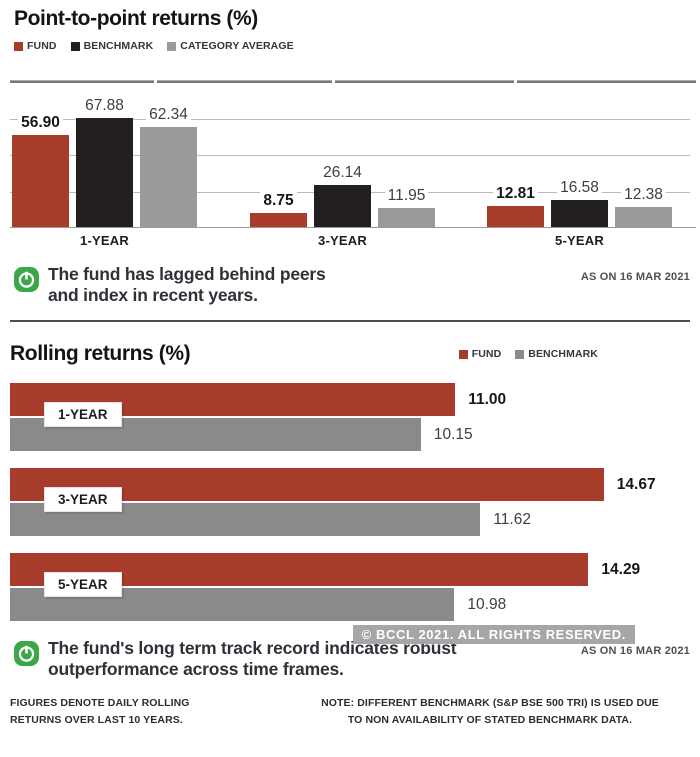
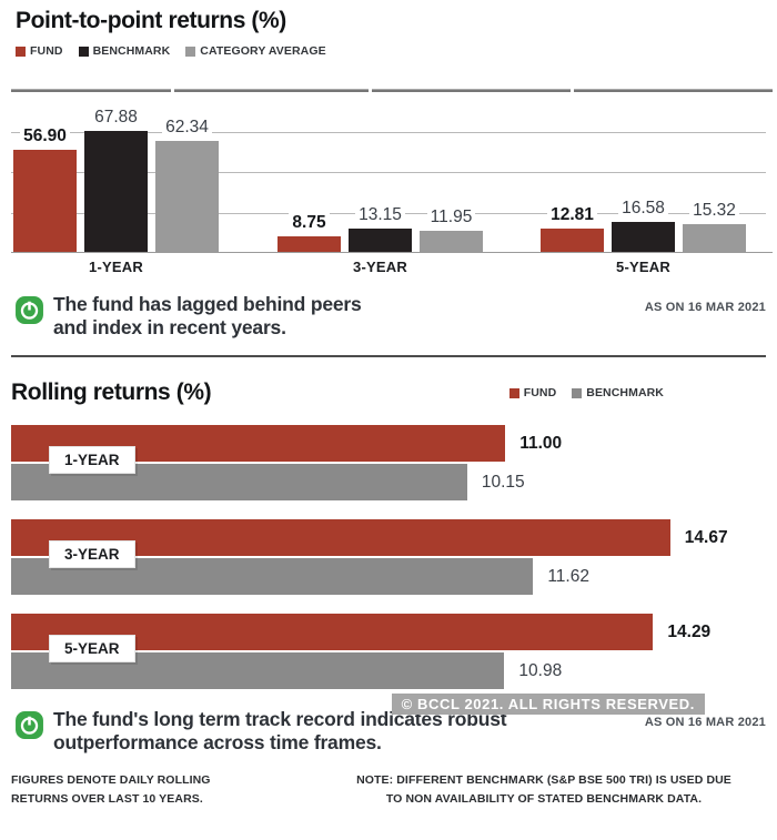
Point-to-point returns (%)/BENCHMARK/3-YEAR: 26.14 -> 13.15
Point-to-point returns (%)/CATEGORY AVERAGE/5-YEAR: 12.38 -> 15.32
